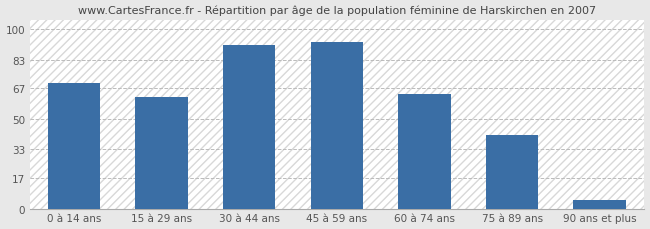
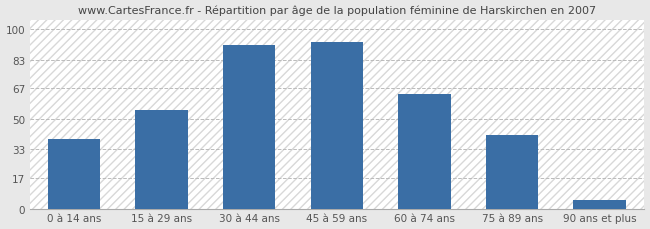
0 à 14 ans: 70 -> 39
15 à 29 ans: 62 -> 55
